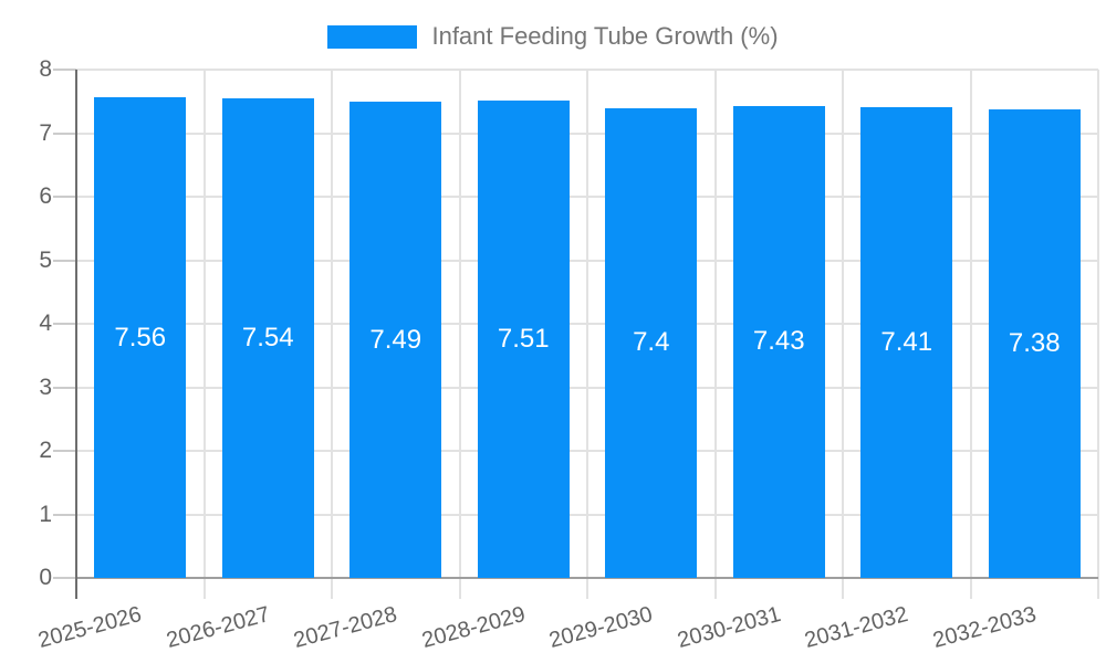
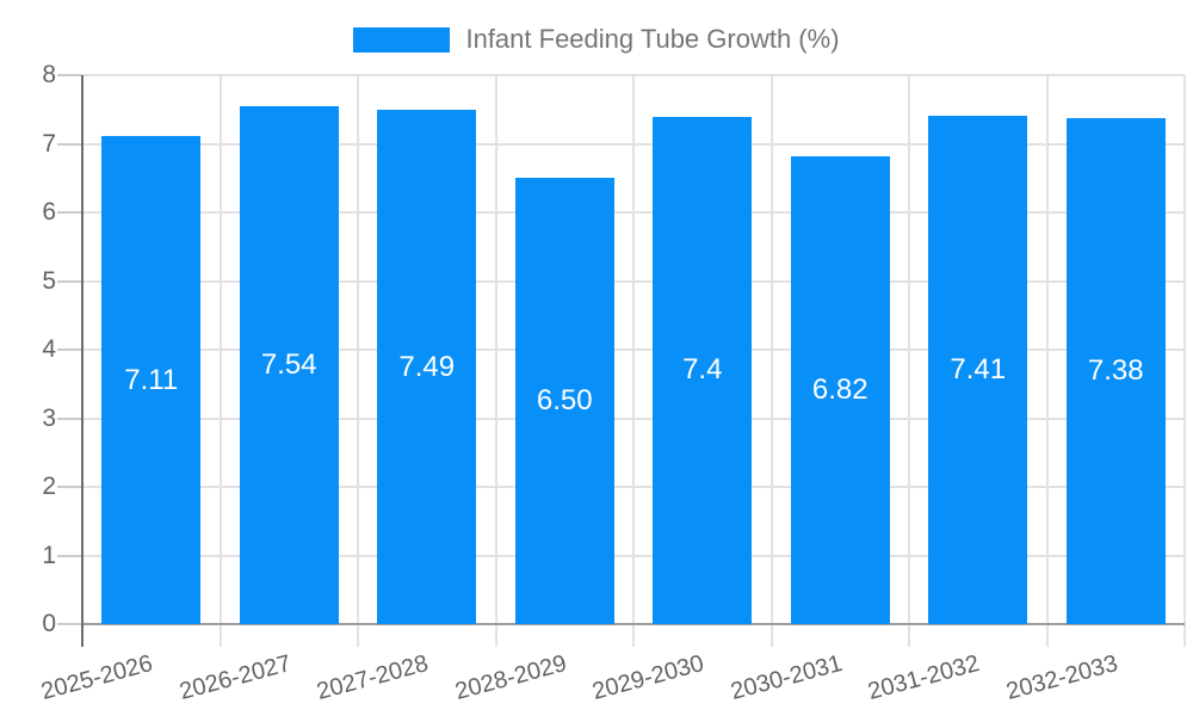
2025-2026: 7.56 -> 7.11
2028-2029: 7.51 -> 6.50
2030-2031: 7.43 -> 6.82
